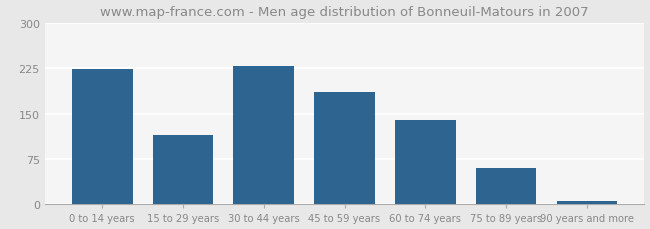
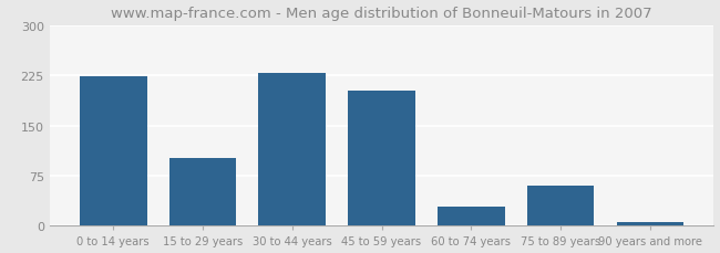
15 to 29 years: 115 -> 102
45 to 59 years: 185 -> 202
60 to 74 years: 140 -> 28
